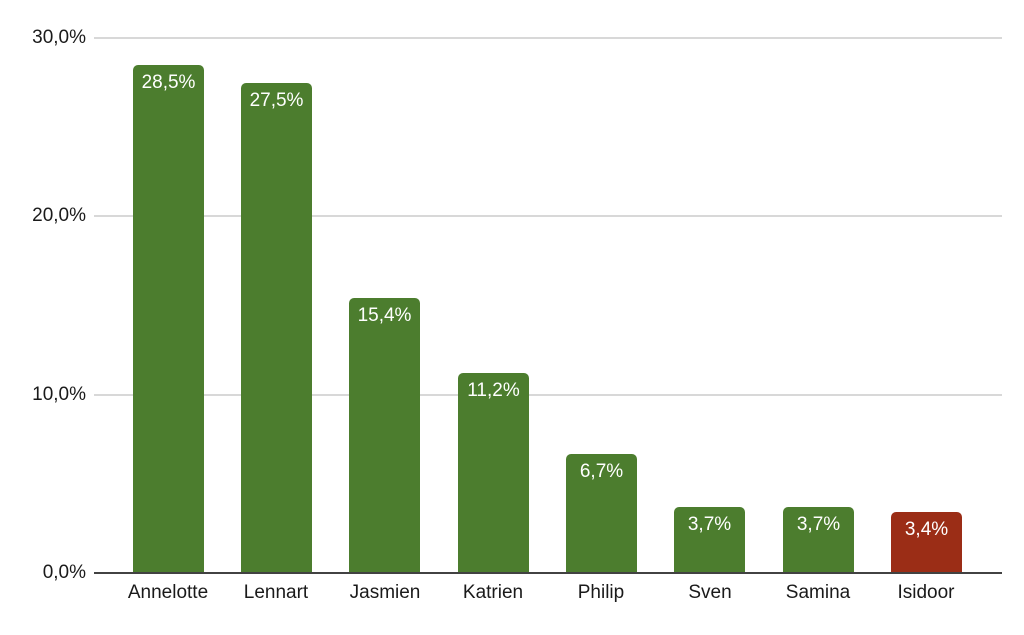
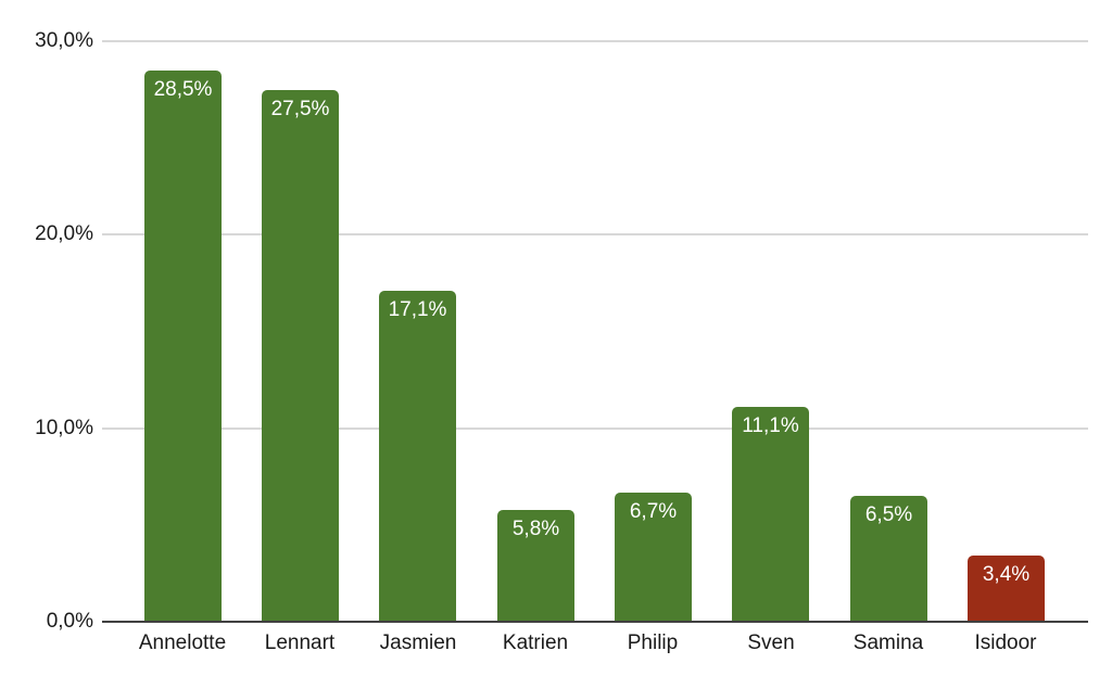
Jasmien: 15,4% -> 17,1%
Katrien: 11,2% -> 5,8%
Sven: 3,7% -> 11,1%
Samina: 3,7% -> 6,5%
